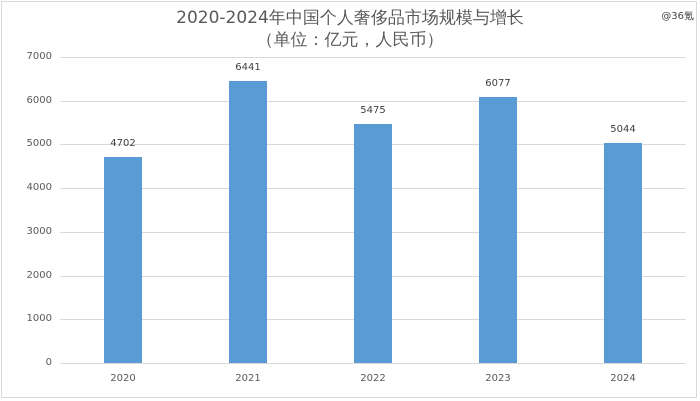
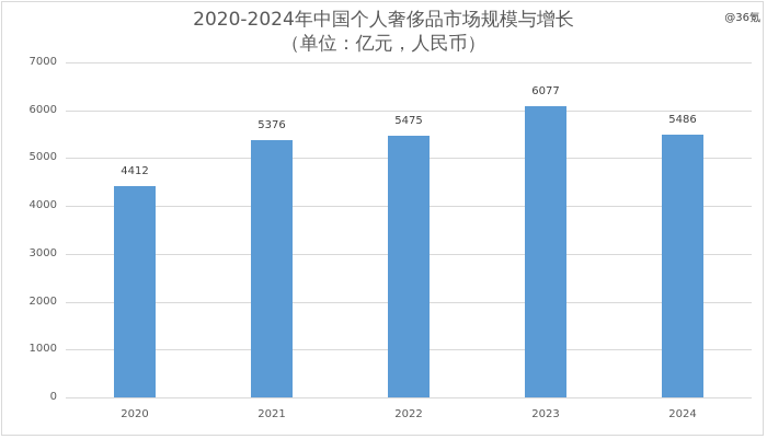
2020: 4702 -> 4412
2021: 6441 -> 5376
2024: 5044 -> 5486
